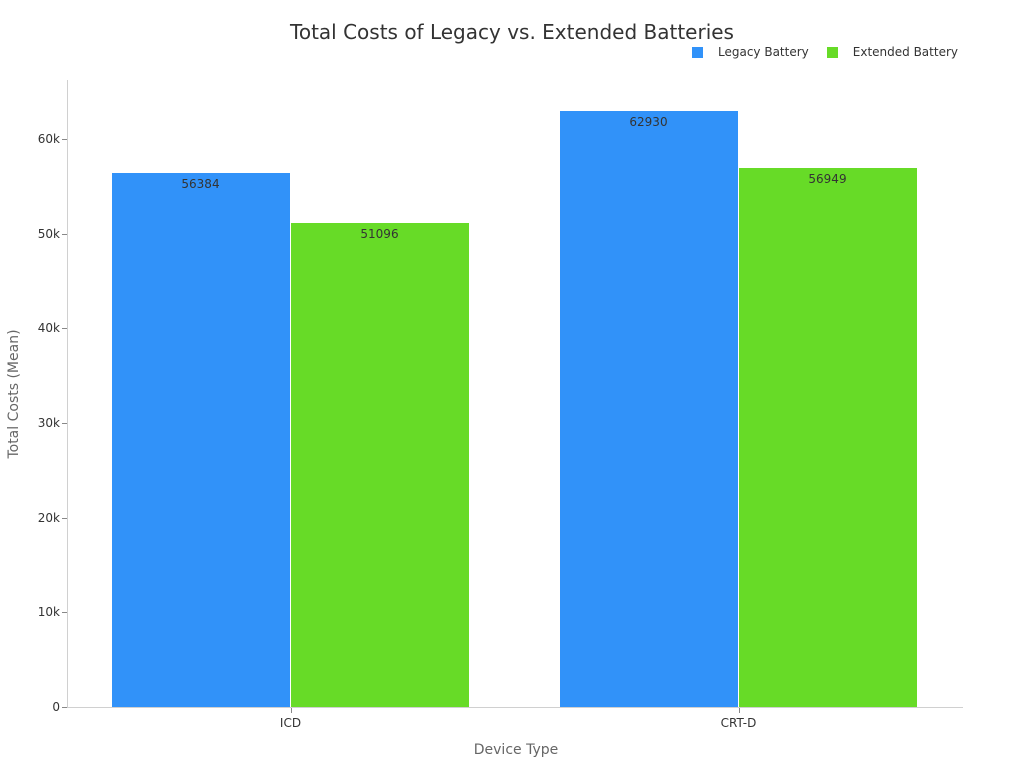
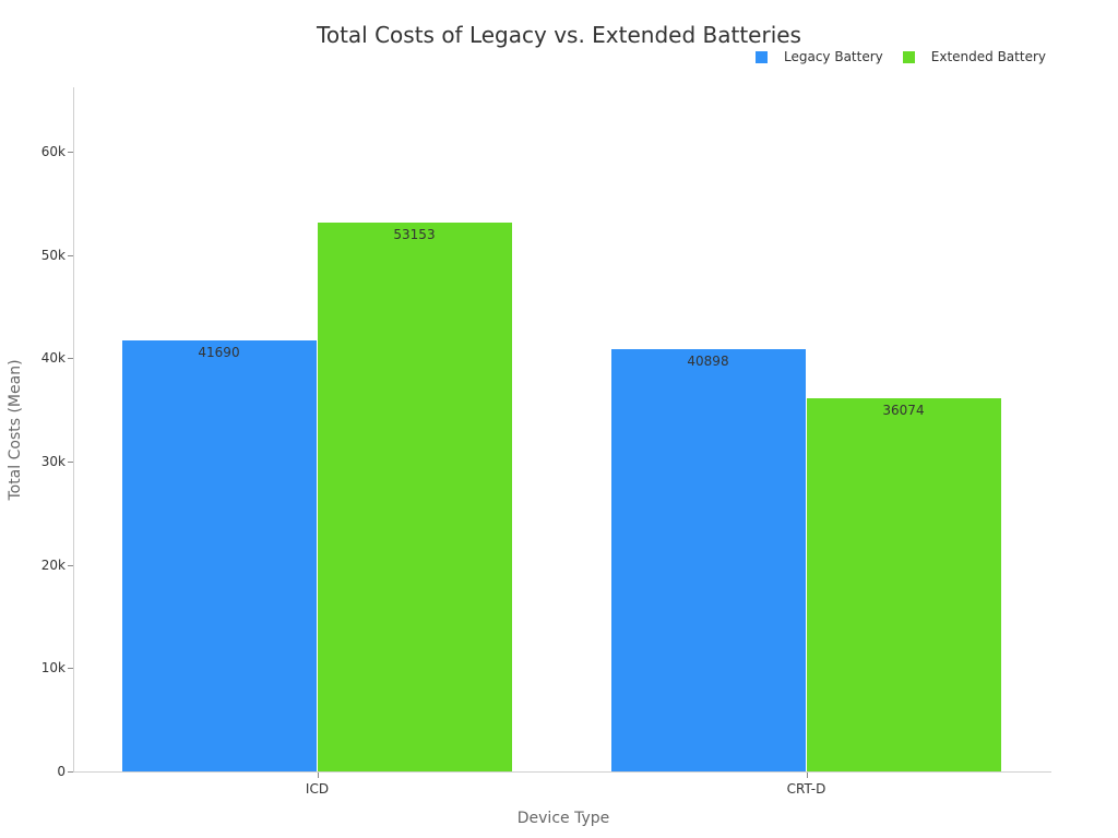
Legacy Battery/ICD: 56384 -> 41690
Extended Battery/ICD: 51096 -> 53153
Legacy Battery/CRT-D: 62930 -> 40898
Extended Battery/CRT-D: 56949 -> 36074
